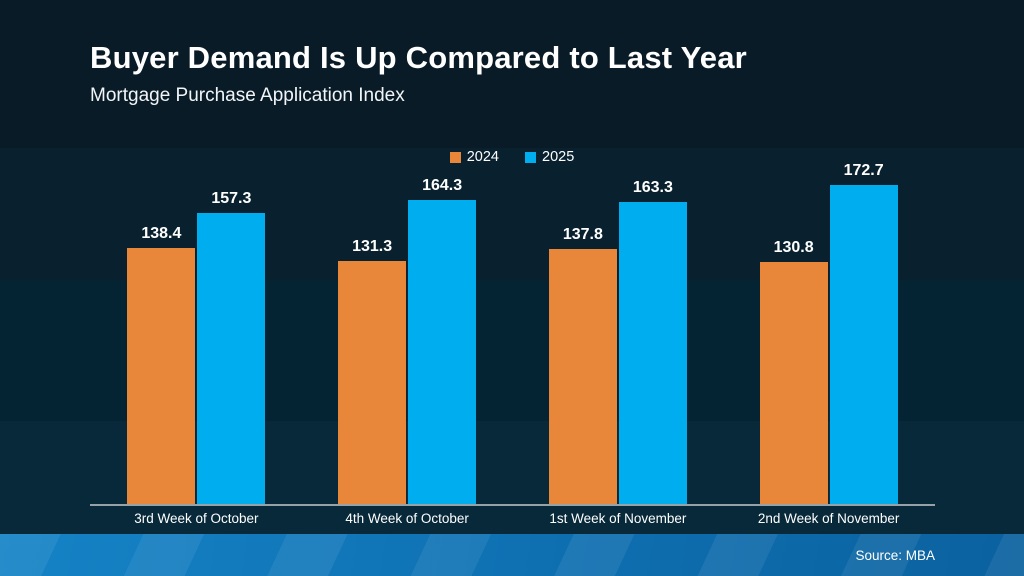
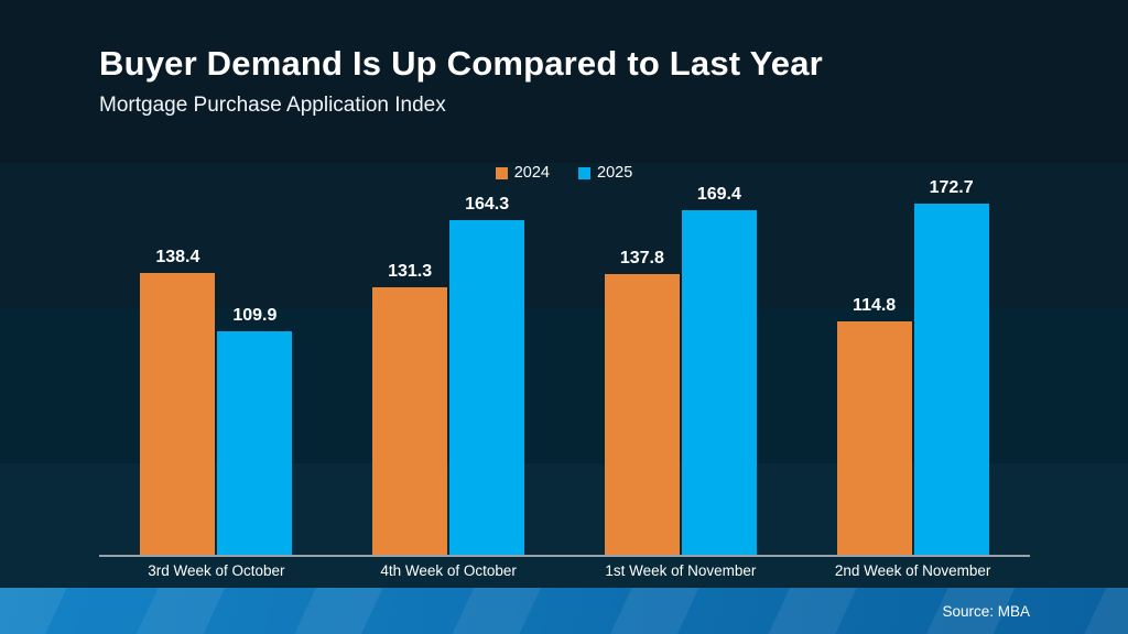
2025/3rd Week of October: 157.3 -> 109.9
2025/1st Week of November: 163.3 -> 169.4
2024/2nd Week of November: 130.8 -> 114.8
